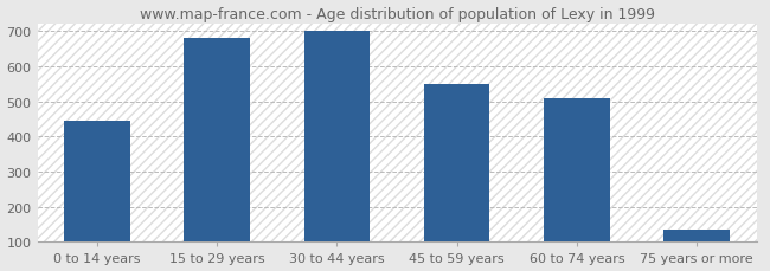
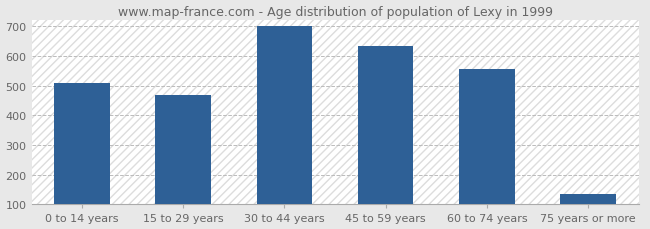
0 to 14 years: 445 -> 510
15 to 29 years: 680 -> 468
45 to 59 years: 550 -> 633
60 to 74 years: 510 -> 554
